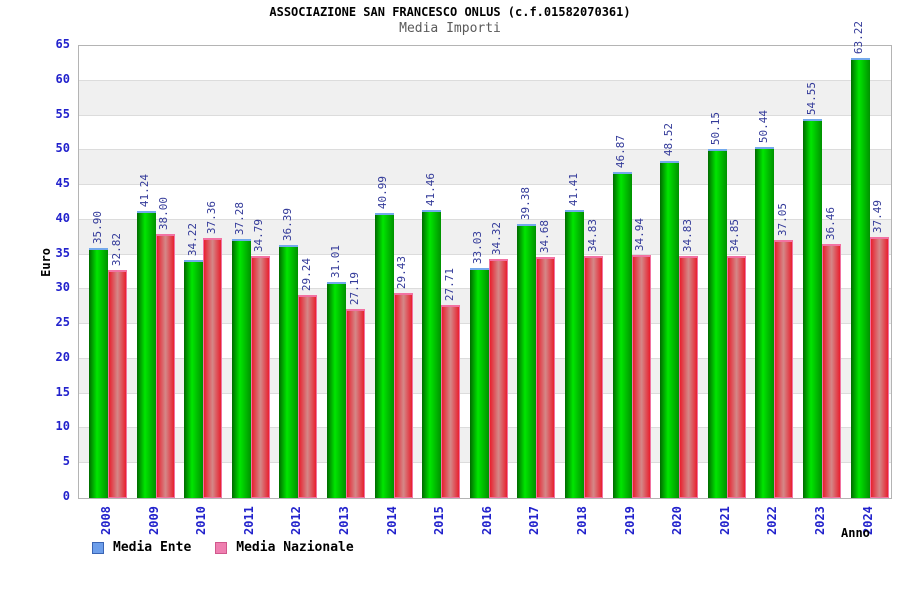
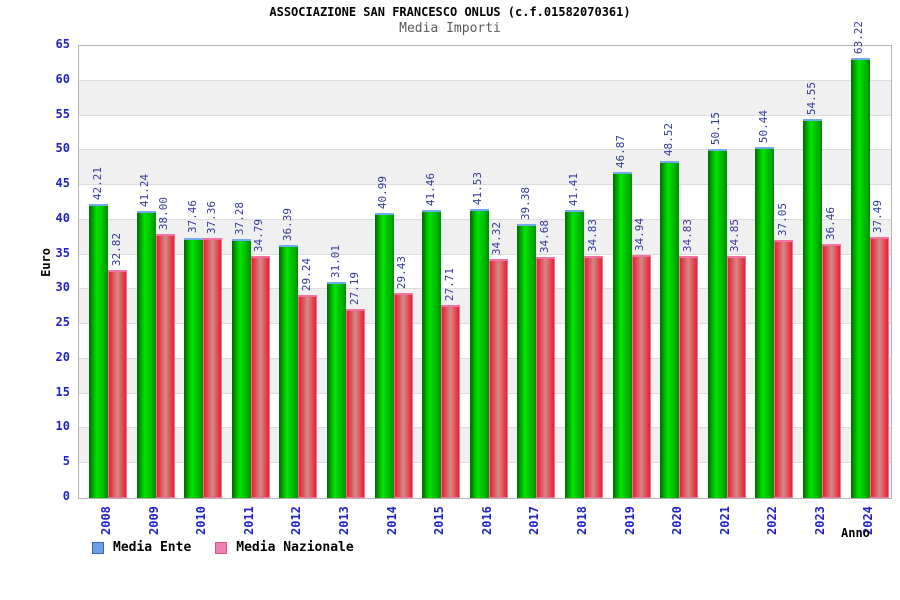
Media Ente/2008: 35.90 -> 42.21
Media Ente/2010: 34.22 -> 37.46
Media Ente/2016: 33.03 -> 41.53
